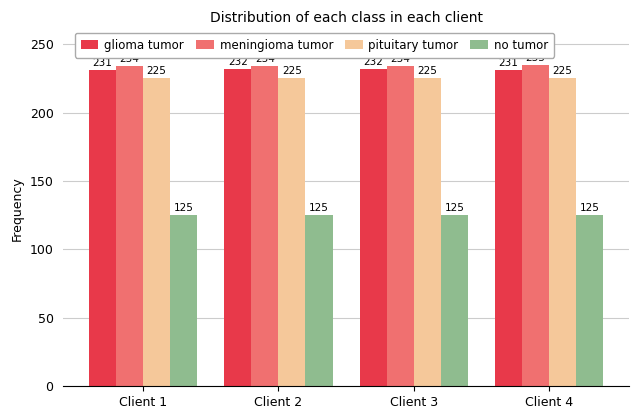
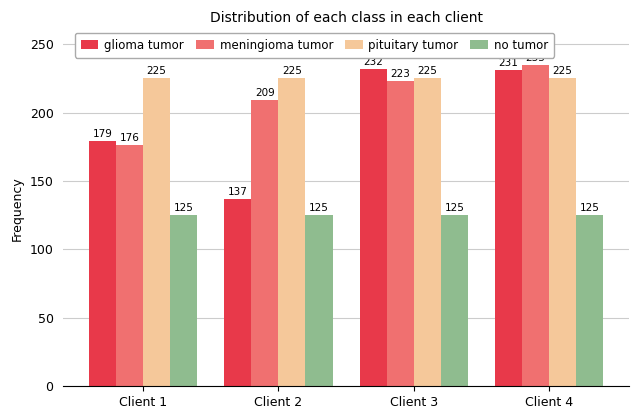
glioma tumor/Client 1: 231 -> 179
meningioma tumor/Client 1: 234 -> 176
glioma tumor/Client 2: 232 -> 137
meningioma tumor/Client 2: 234 -> 209
meningioma tumor/Client 3: 234 -> 223
